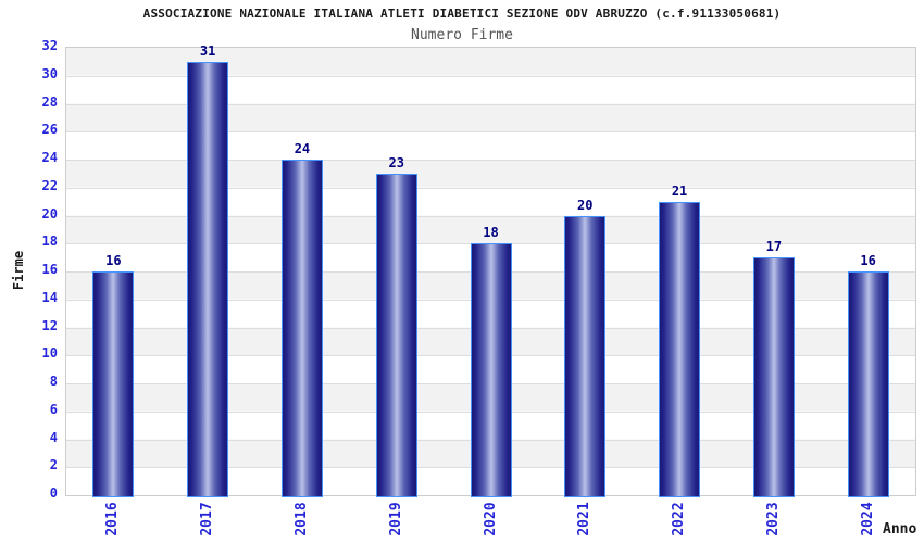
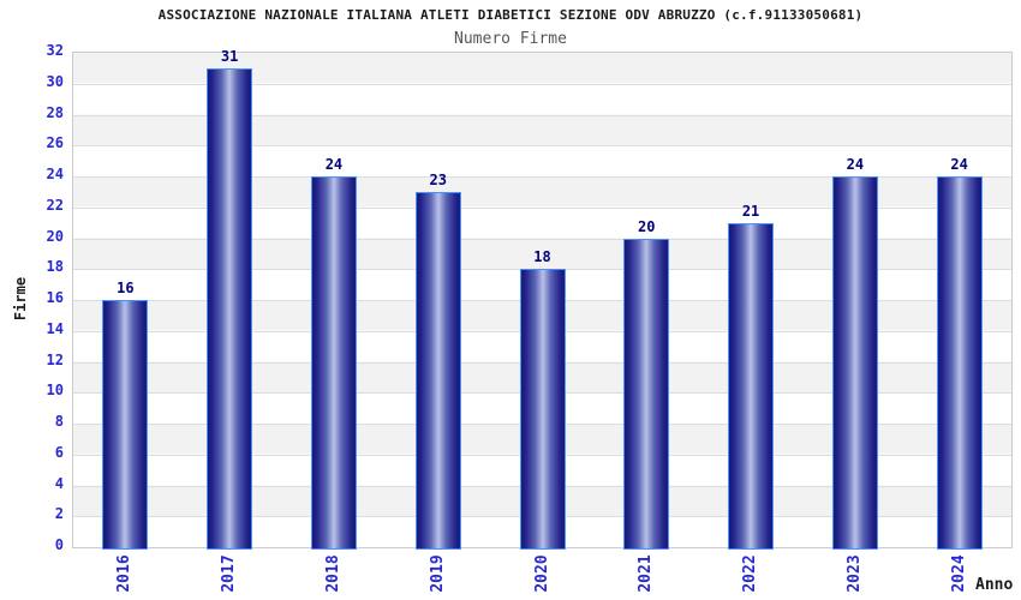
2023: 17 -> 24
2024: 16 -> 24
